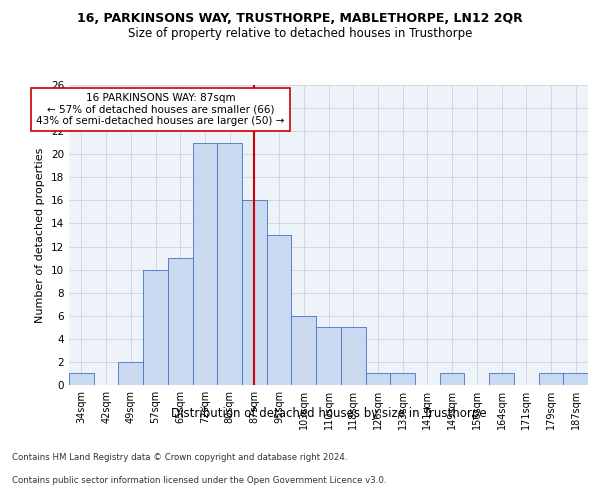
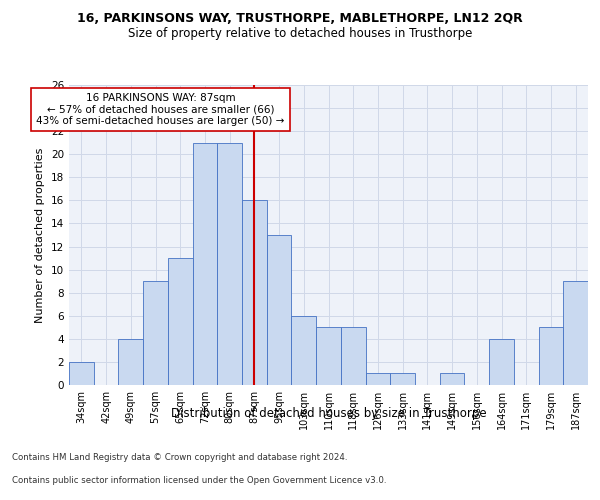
34sqm: 1 -> 2
49sqm: 2 -> 4
57sqm: 10 -> 9
164sqm: 1 -> 4
179sqm: 1 -> 5
187sqm: 1 -> 9
